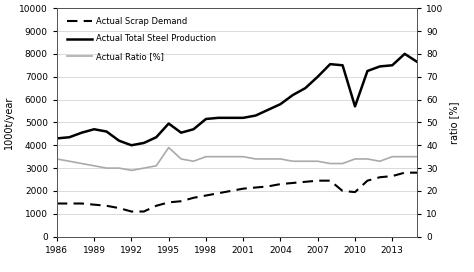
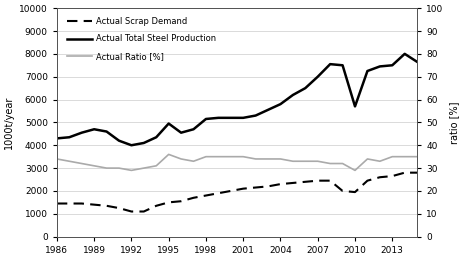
Actual Ratio [%]/1995: 39 -> 36
Actual Ratio [%]/2010: 34 -> 29
